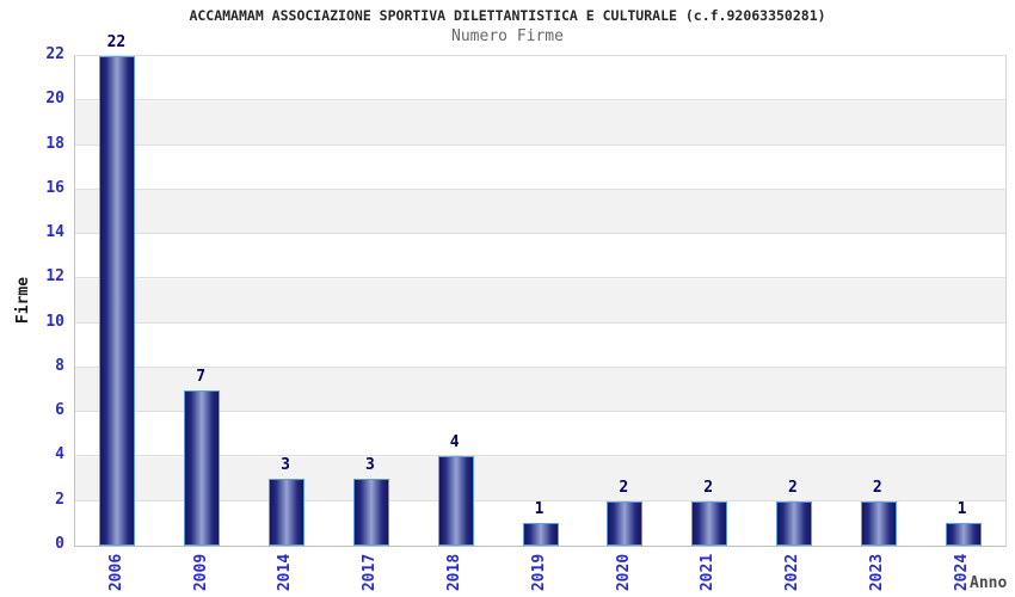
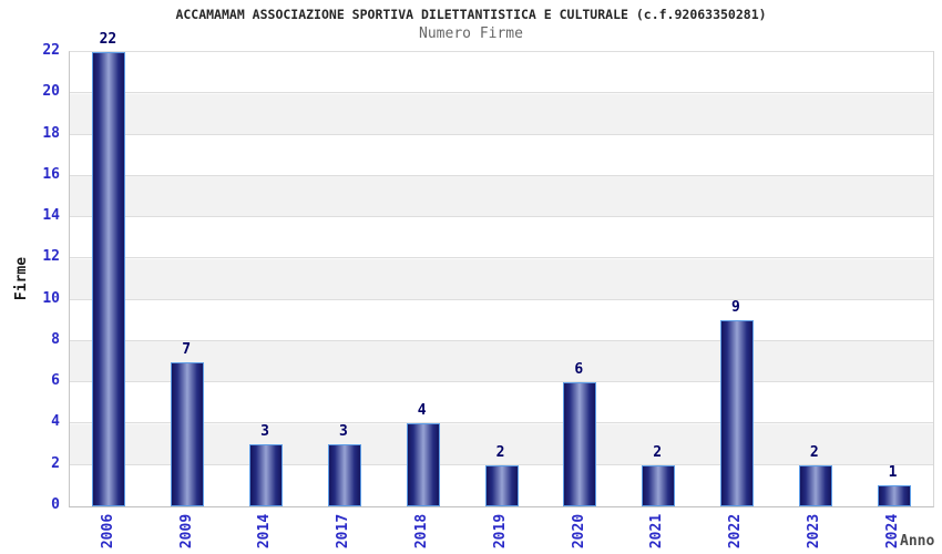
2019: 1 -> 2
2020: 2 -> 6
2022: 2 -> 9
